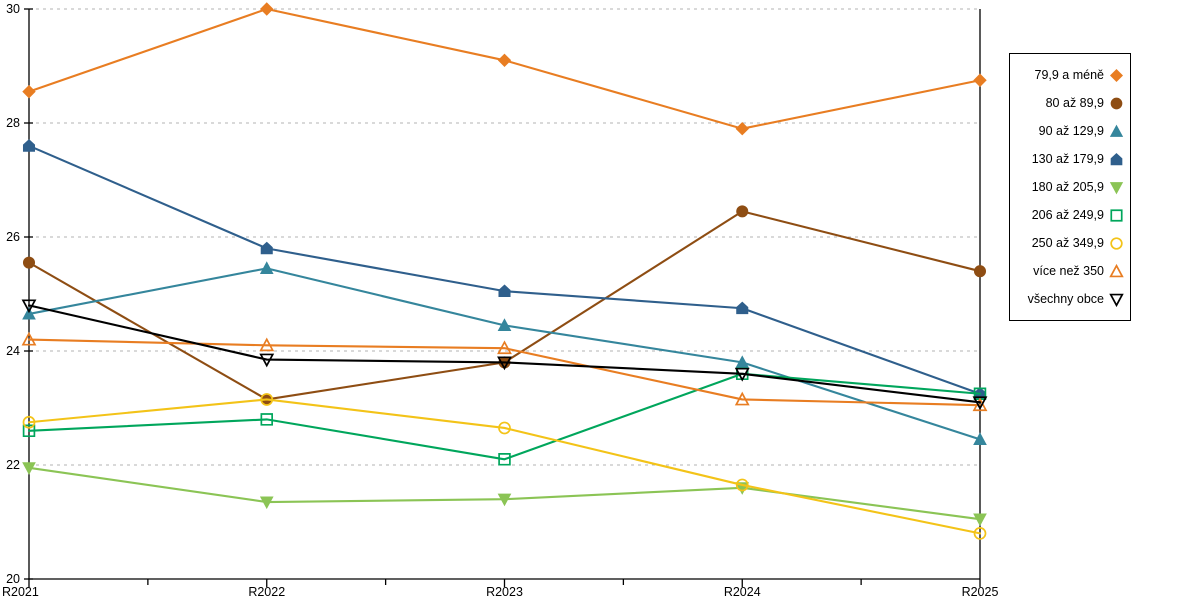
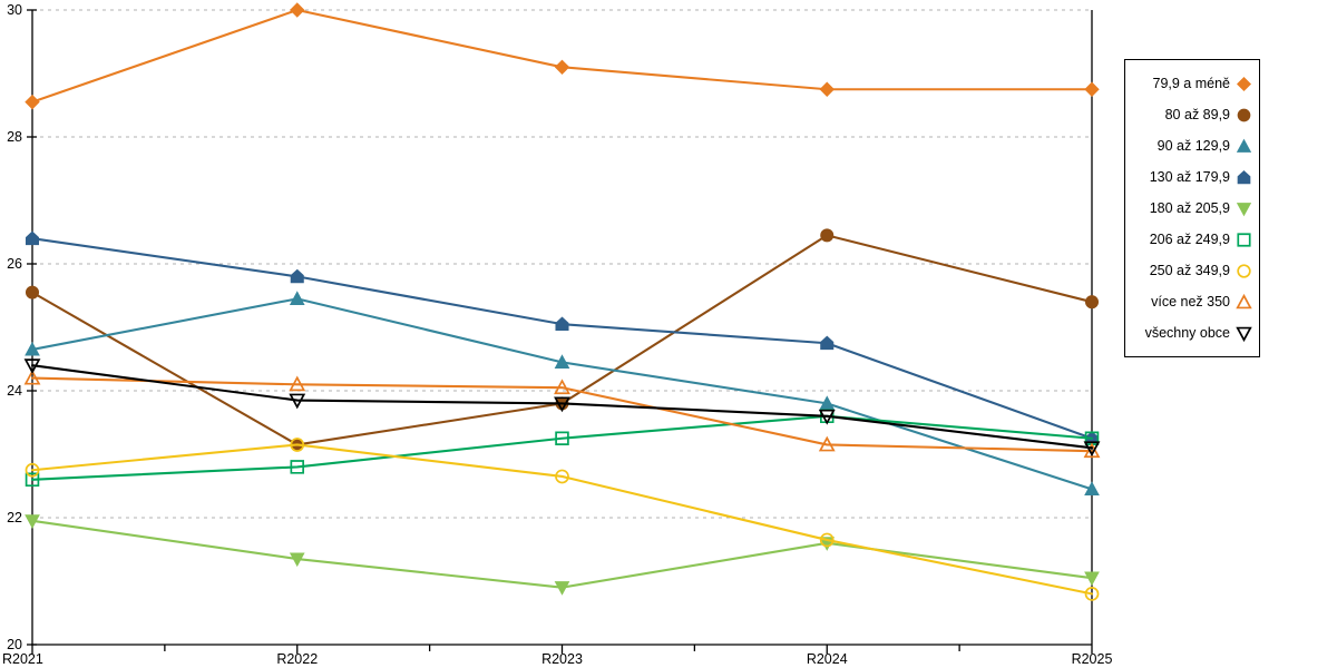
130 až 179,9/R2021: 27.6 -> 26.4
všechny obce/R2021: 24.8 -> 24.4
180 až 205,9/R2023: 21.4 -> 20.9
206 až 249,9/R2023: 22.1 -> 23.2
79,9 a méně/R2024: 27.9 -> 28.8
